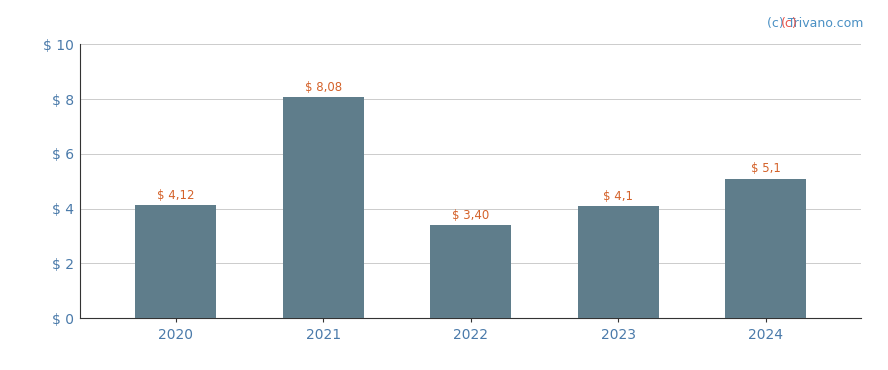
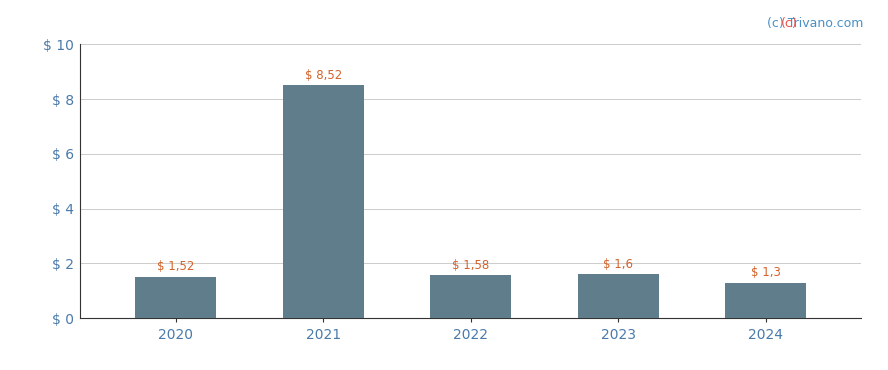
2020: 4,12 -> 1,52
2021: 8,08 -> 8,52
2022: 3,40 -> 1,58
2023: 4,1 -> 1,6
2024: 5,1 -> 1,3
